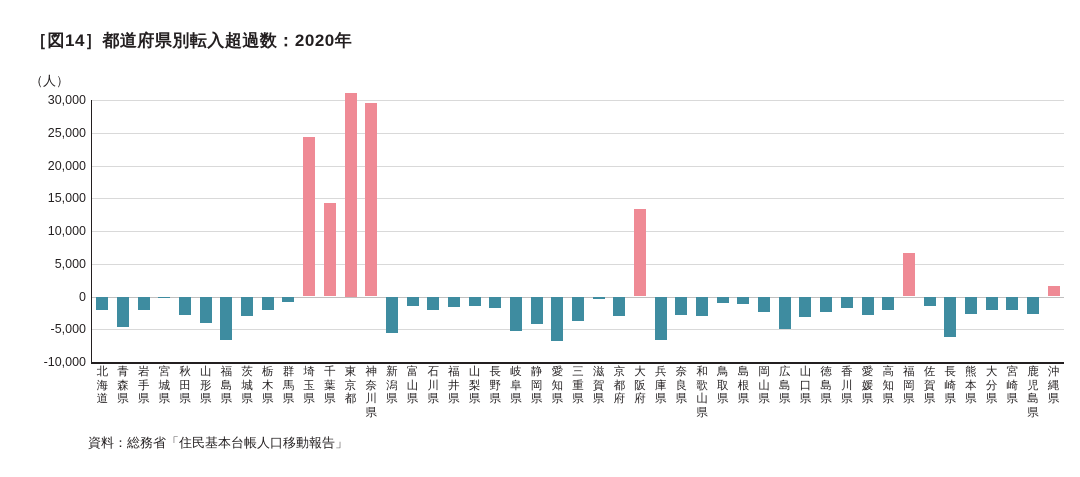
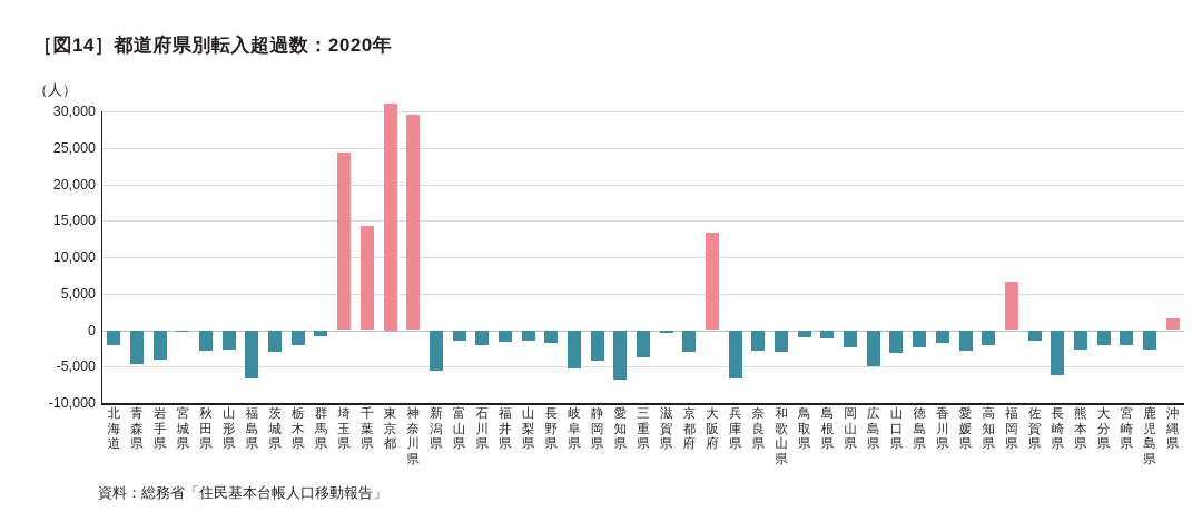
岩手県: -2000 -> -4000
山形県: -4000 -> -3000
